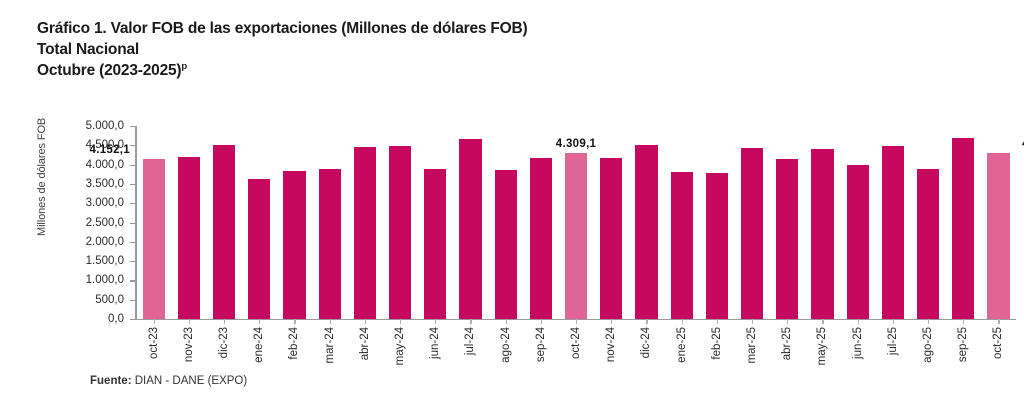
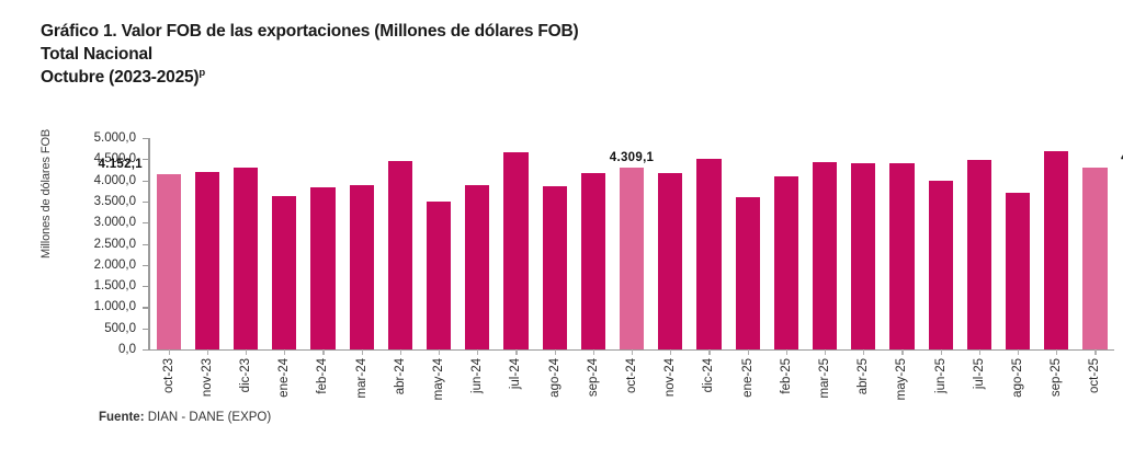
dic-23: 4500 -> 4300
may-24: 4500 -> 3500
ene-25: 3800 -> 3600
feb-25: 3800 -> 4100
abr-25: 4200 -> 4400
ago-25: 3900 -> 3700
